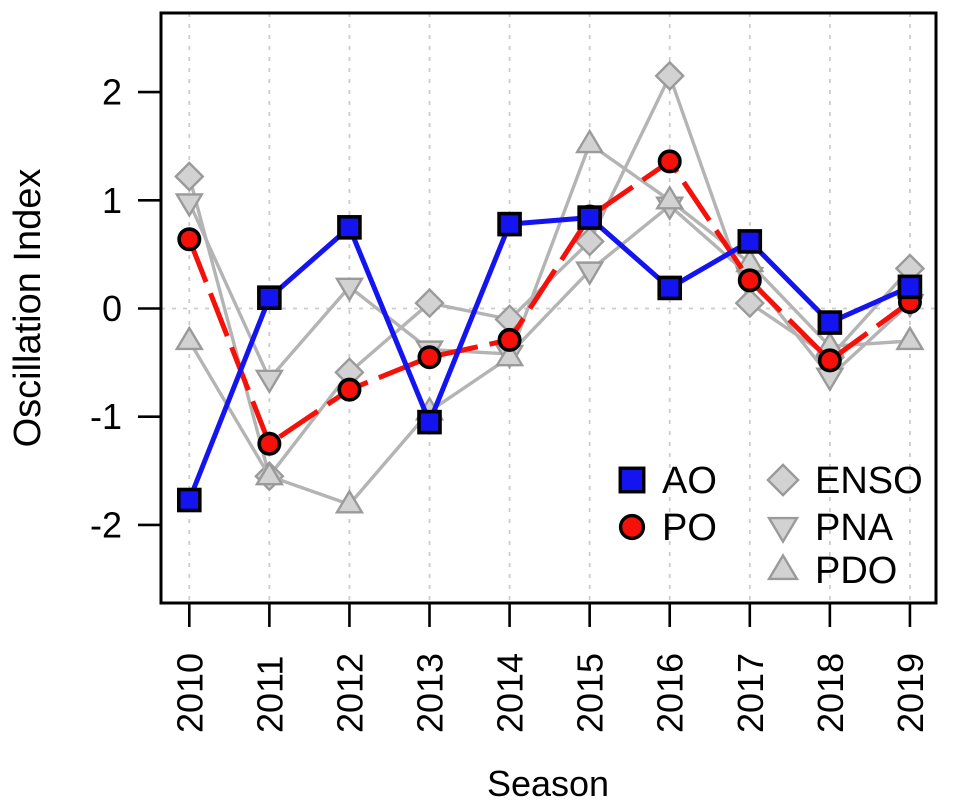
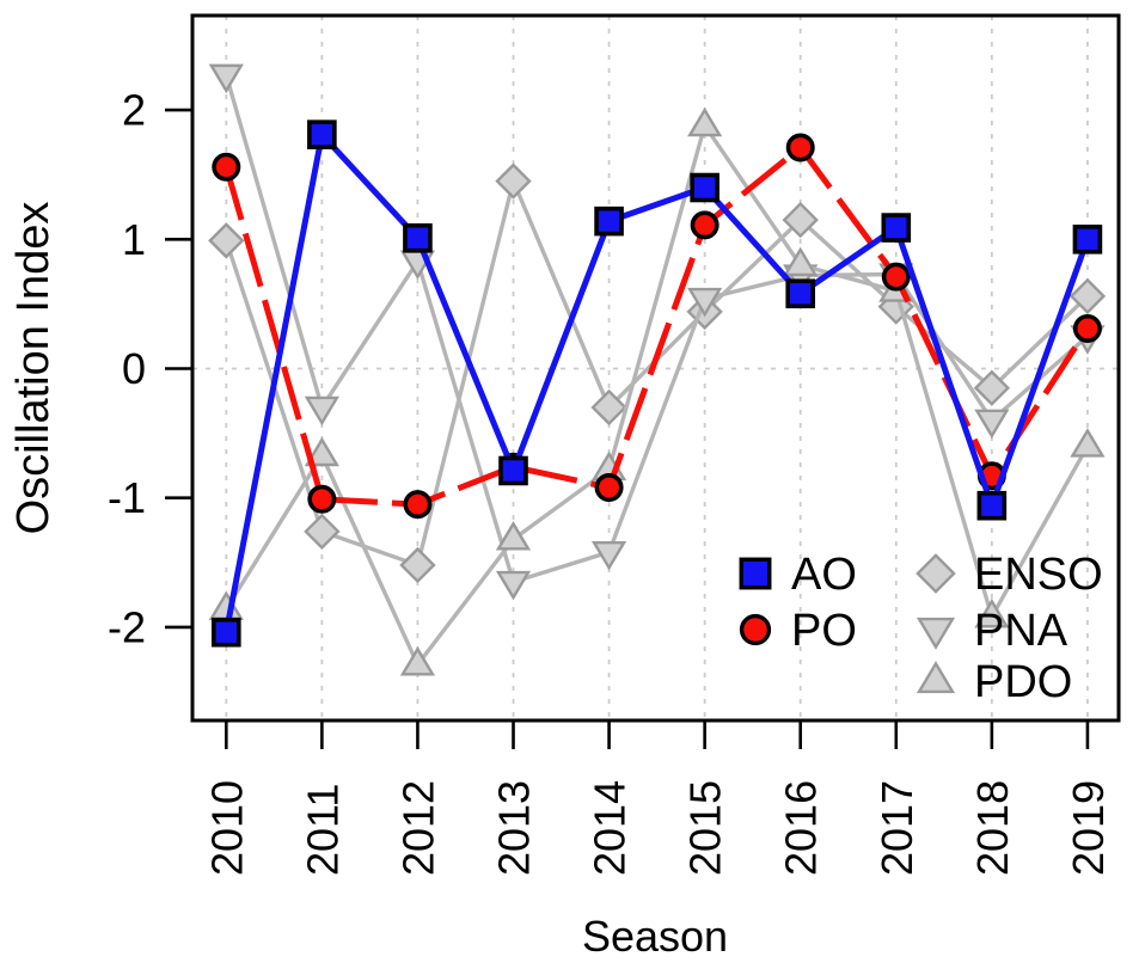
AO/2010: -1.77 -> -2.04
PO/2010: 0.64 -> 1.56
ENSO/2010: 1.22 -> 0.99
PNA/2010: 0.98 -> 2.27
PDO/2010: -0.30 -> -1.86
AO/2011: 0.10 -> 1.81
PO/2011: -1.25 -> -1.01
ENSO/2011: -1.55 -> -1.26
PNA/2011: -0.65 -> -0.30
PDO/2011: -1.55 -> -0.67
AO/2012: 0.75 -> 1.01
PO/2012: -0.75 -> -1.05
ENSO/2012: -0.59 -> -1.52
PNA/2012: 0.20 -> 0.83
PDO/2012: -1.81 -> -2.29
AO/2013: -1.05 -> -0.79
PO/2013: -0.45 -> -0.76
ENSO/2013: 0.05 -> 1.45
PNA/2013: -0.38 -> -1.65
PDO/2013: -0.95 -> -1.32
AO/2014: 0.78 -> 1.14
PO/2014: -0.29 -> -0.92
ENSO/2014: -0.10 -> -0.30
PNA/2014: -0.42 -> -1.42
PDO/2014: -0.45 -> -0.78
AO/2015: 0.84 -> 1.40
PO/2015: 0.85 -> 1.11
ENSO/2015: 0.62 -> 0.44
PNA/2015: 0.35 -> 0.54
PDO/2015: 1.52 -> 1.88
AO/2016: 0.19 -> 0.58
PO/2016: 1.36 -> 1.71
ENSO/2016: 2.15 -> 1.15
PNA/2016: 0.95 -> 0.72
PDO/2016: 1.00 -> 0.80
AO/2017: 0.62 -> 1.09
PO/2017: 0.26 -> 0.71
ENSO/2017: 0.05 -> 0.48
PNA/2017: 0.30 -> 0.73
PDO/2017: 0.42 -> 0.60
AO/2018: -0.13 -> -1.06
PO/2018: -0.48 -> -0.83
ENSO/2018: -0.45 -> -0.15
PNA/2018: -0.63 -> -0.40
PDO/2018: -0.35 -> -1.92
AO/2019: 0.20 -> 1.00
PO/2019: 0.06 -> 0.31
ENSO/2019: 0.37 -> 0.56
PNA/2019: 0.05 -> 0.25
PDO/2019: -0.30 -> -0.60
